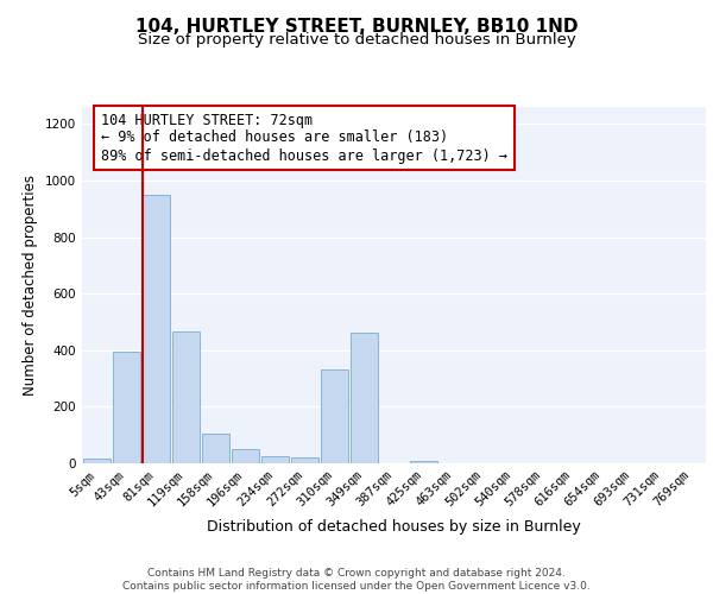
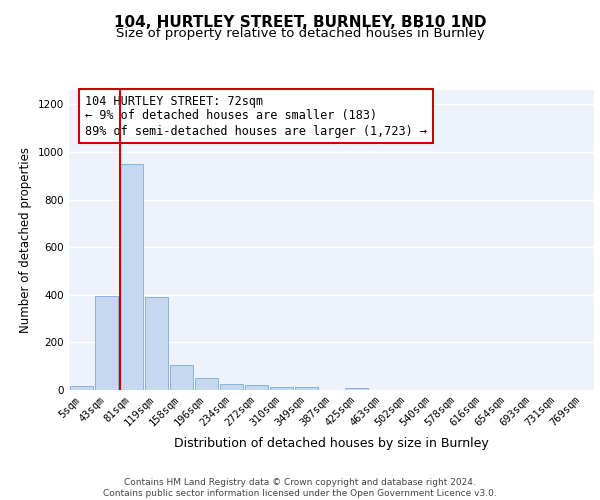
119sqm: 465 -> 390
310sqm: 330 -> 12
349sqm: 460 -> 13
